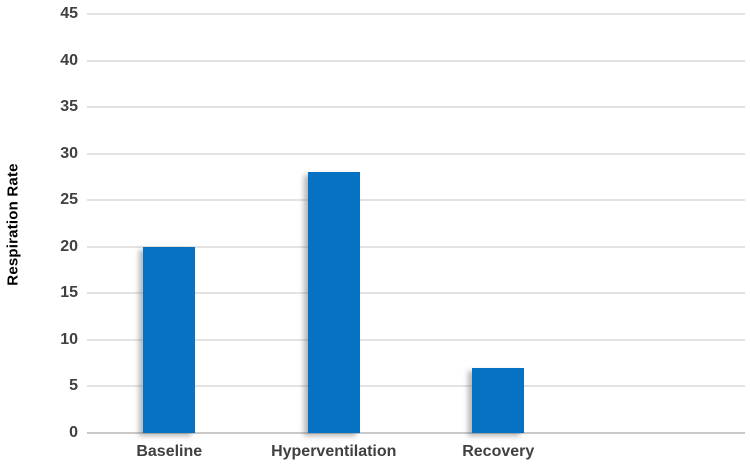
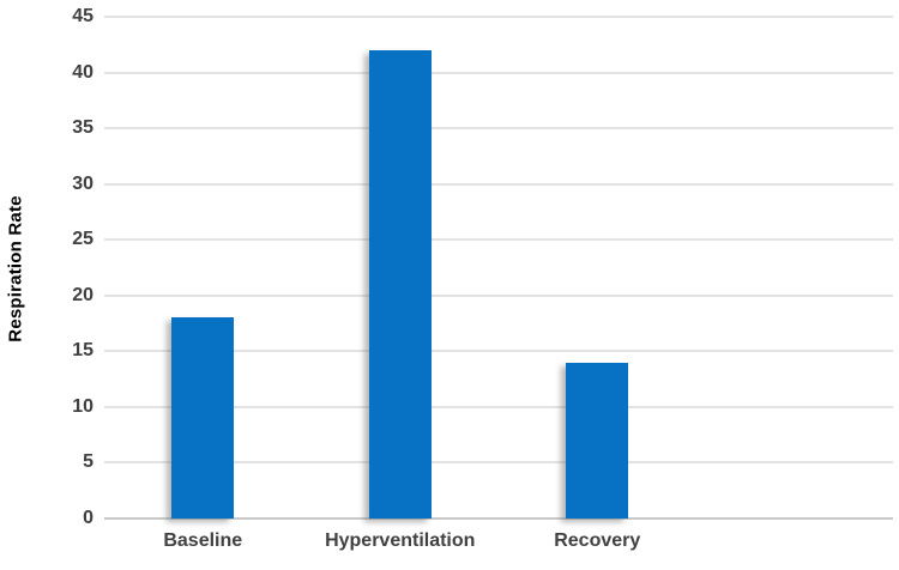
Baseline: 20 -> 18
Hyperventilation: 28 -> 42
Recovery: 7 -> 14
